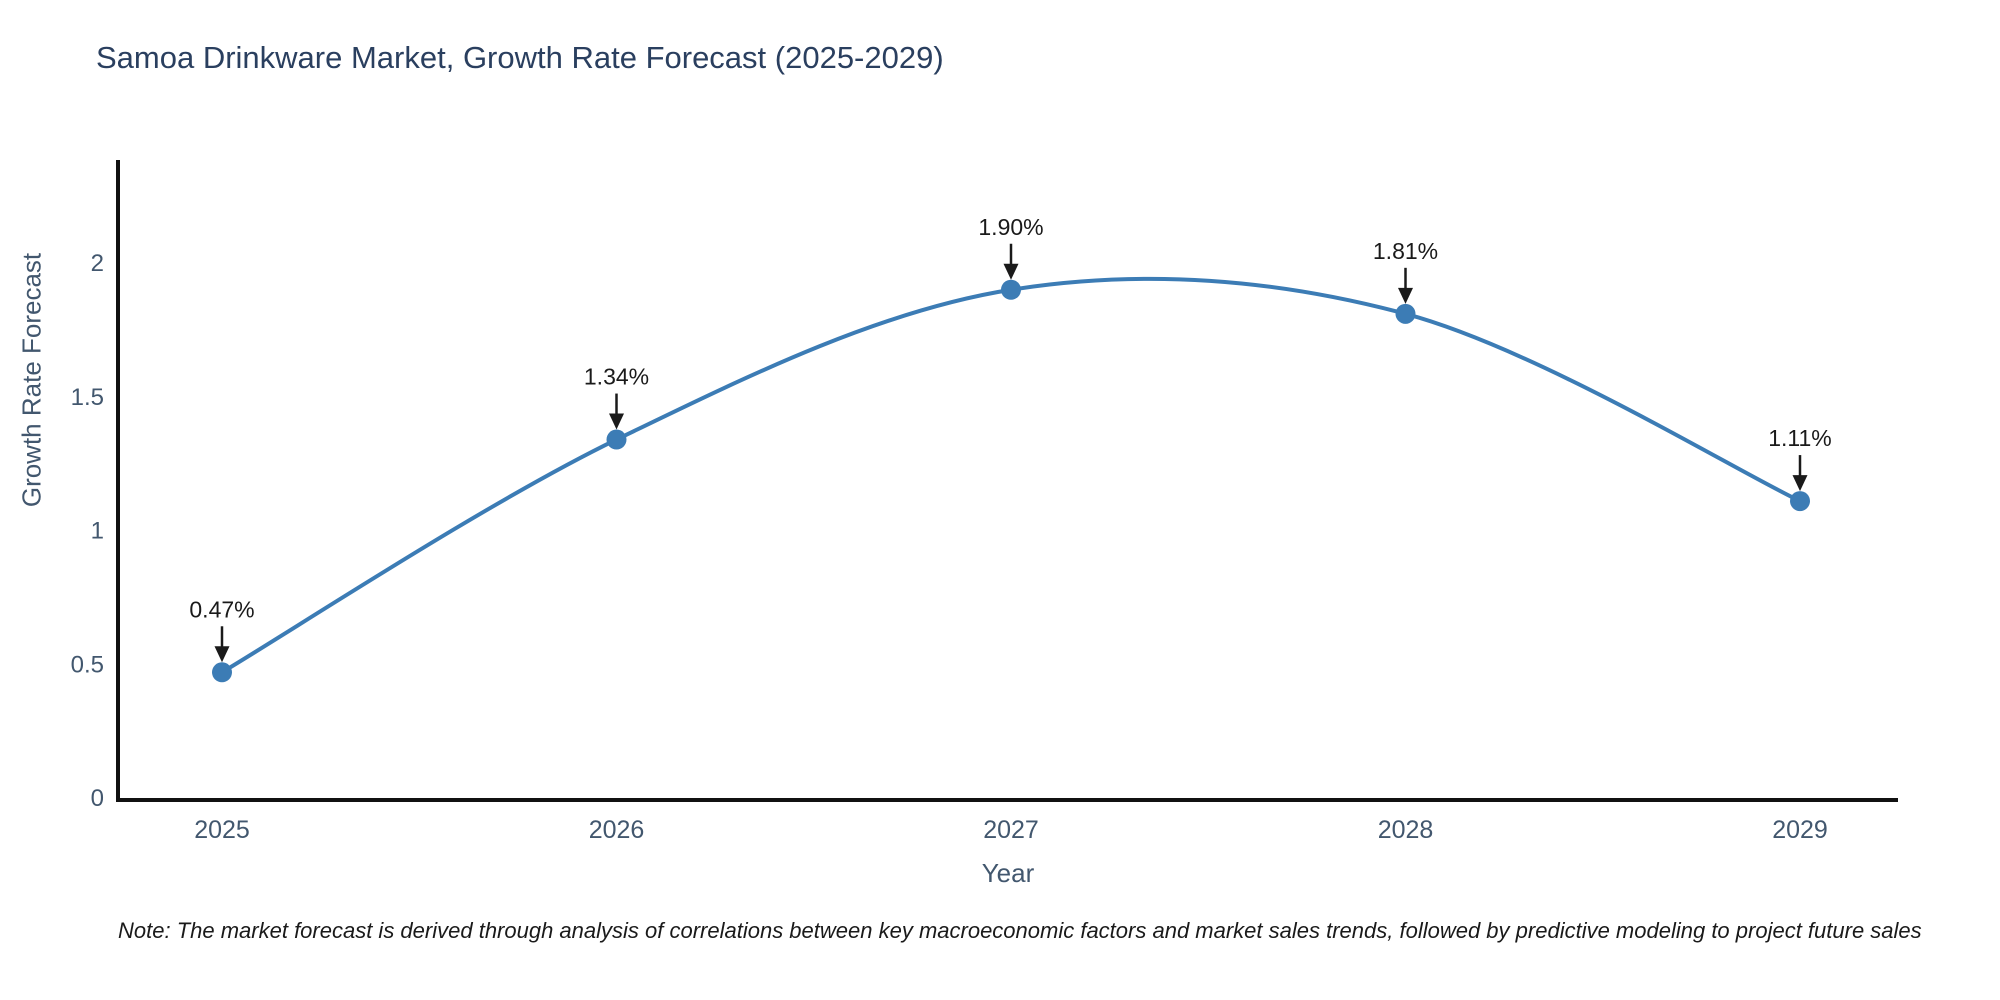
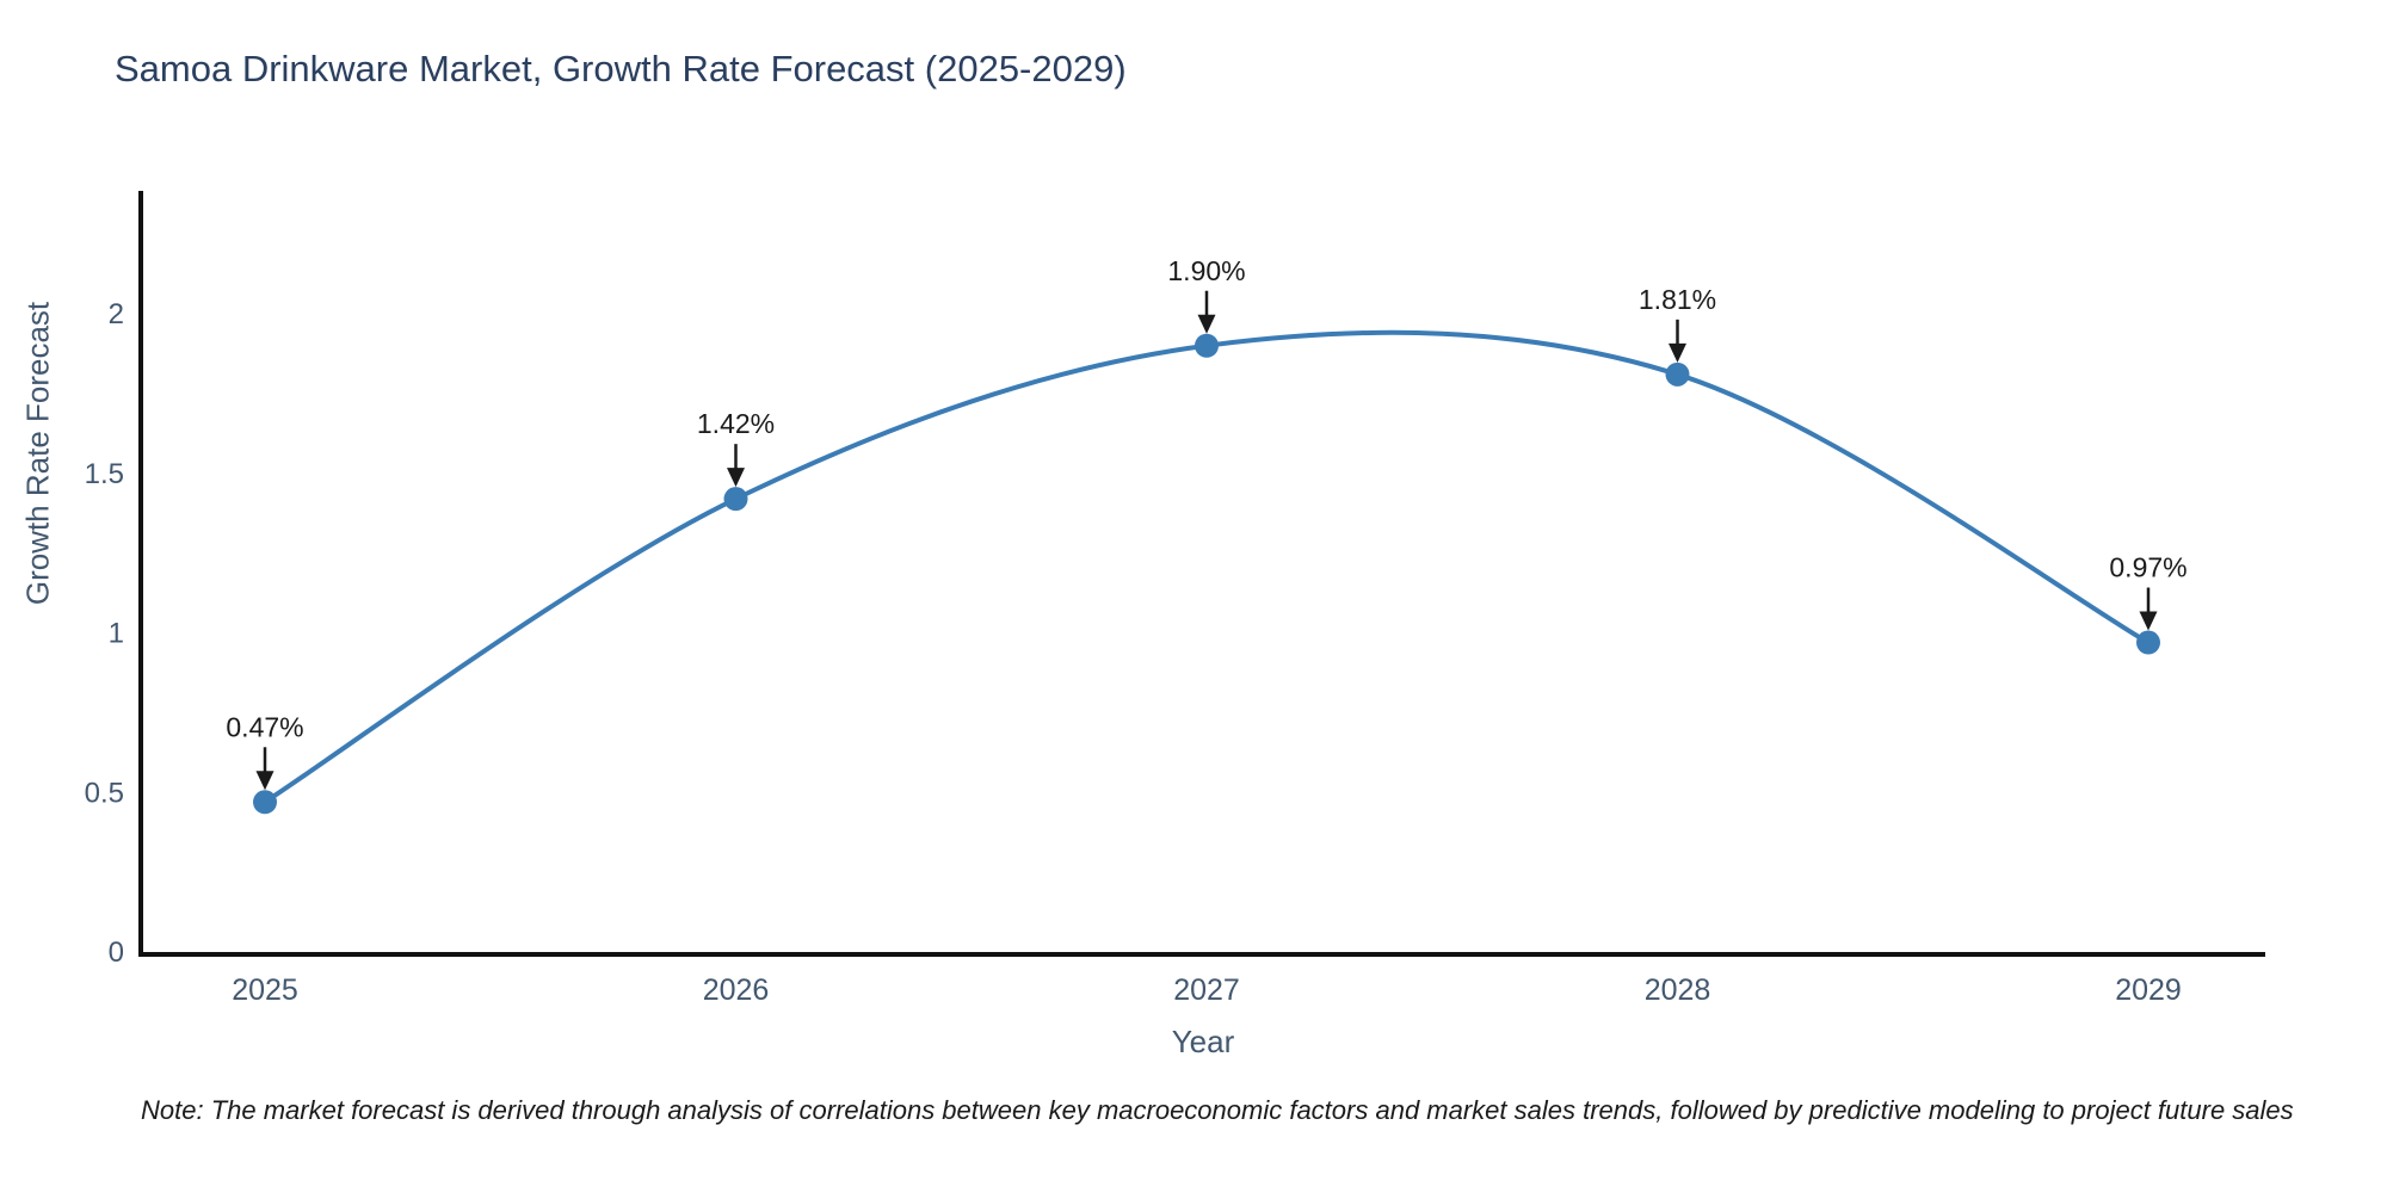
2026: 1.34% -> 1.42%
2029: 1.11% -> 0.97%
